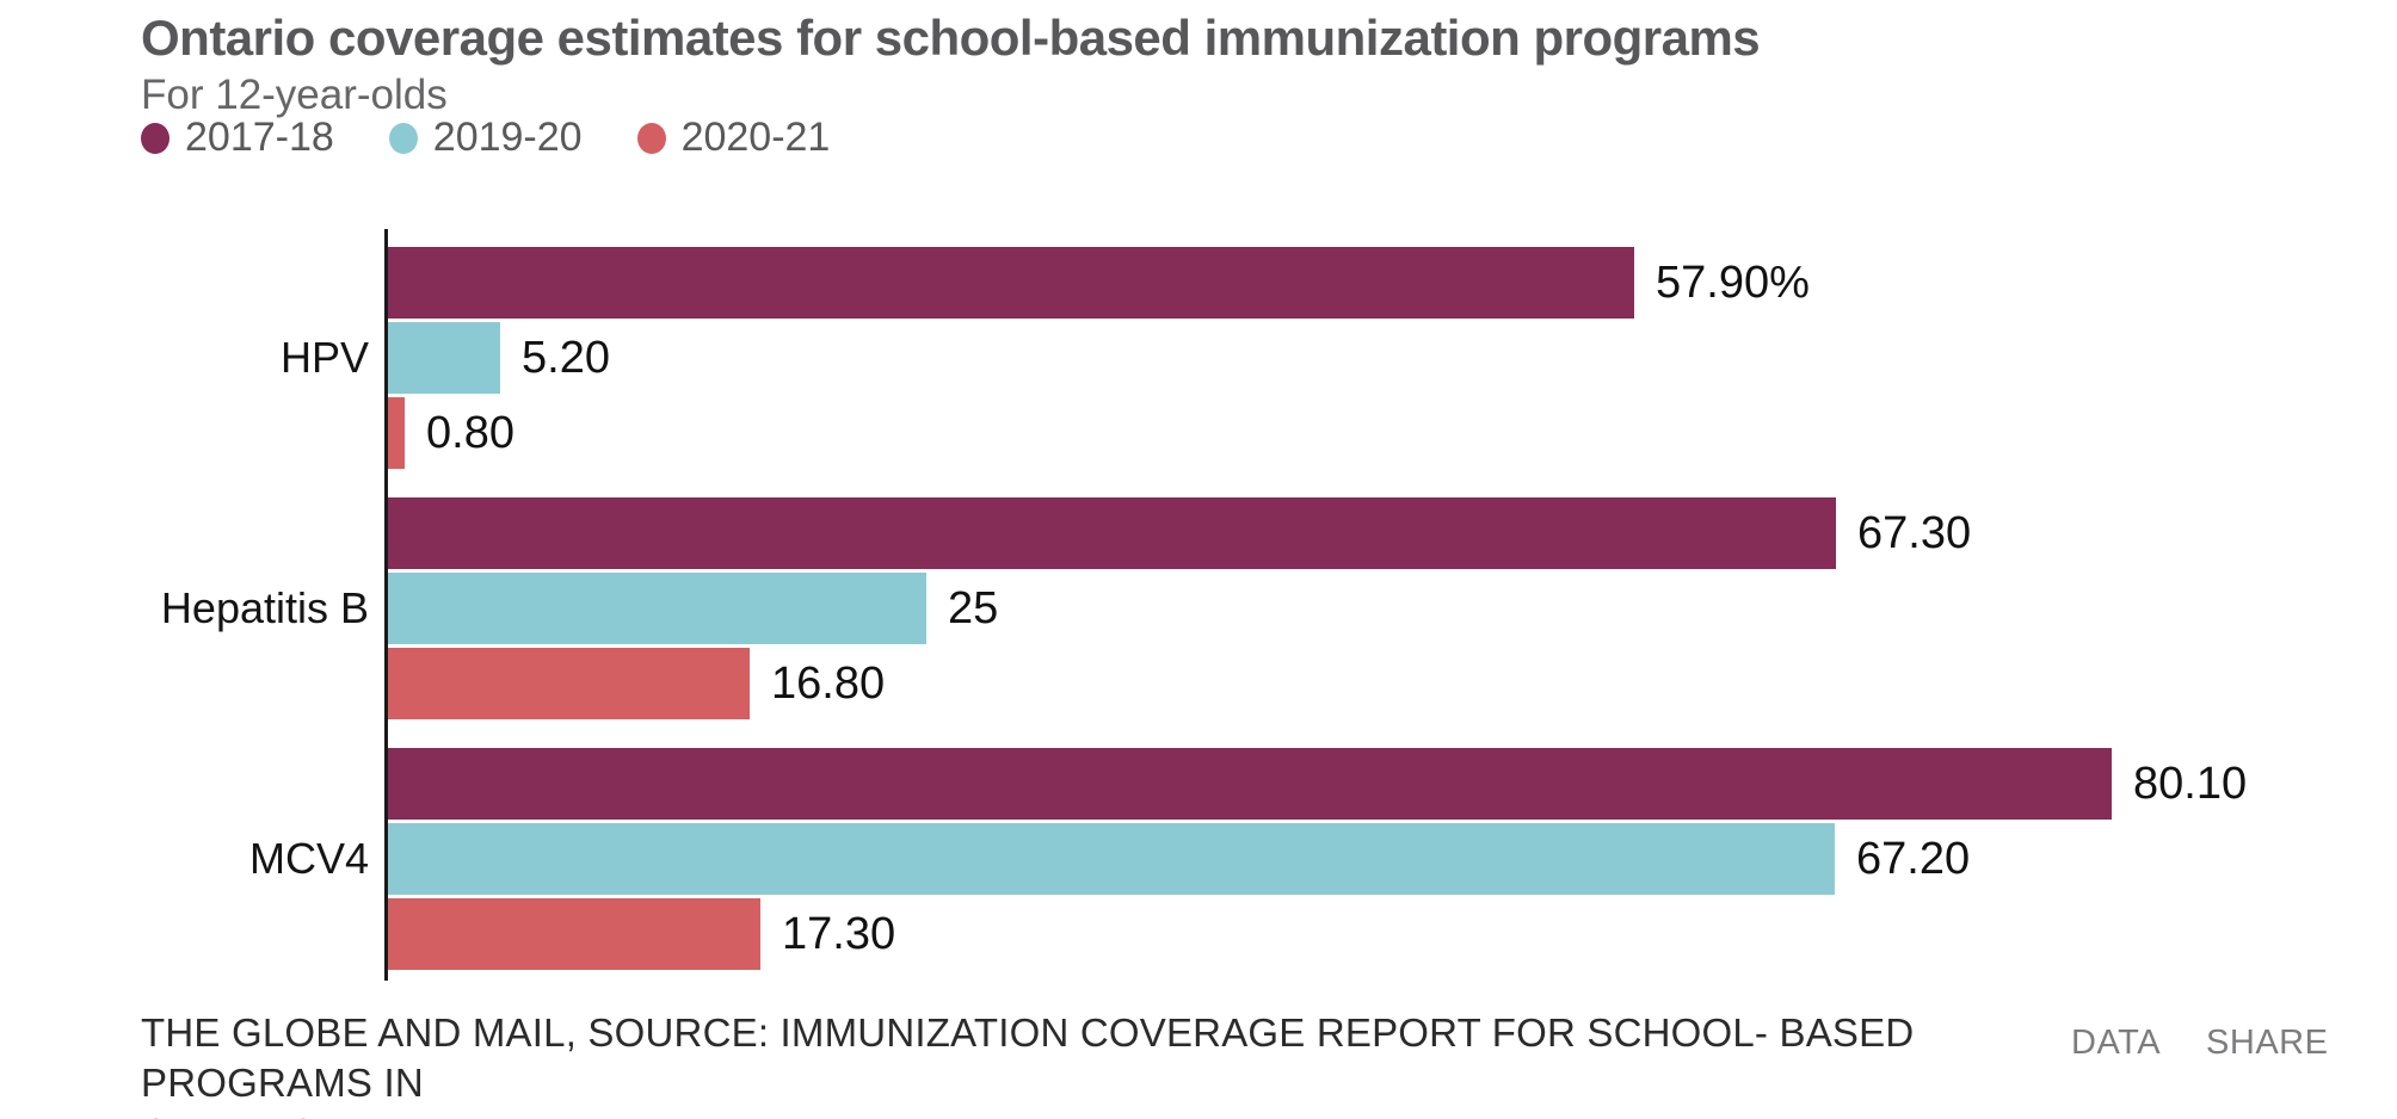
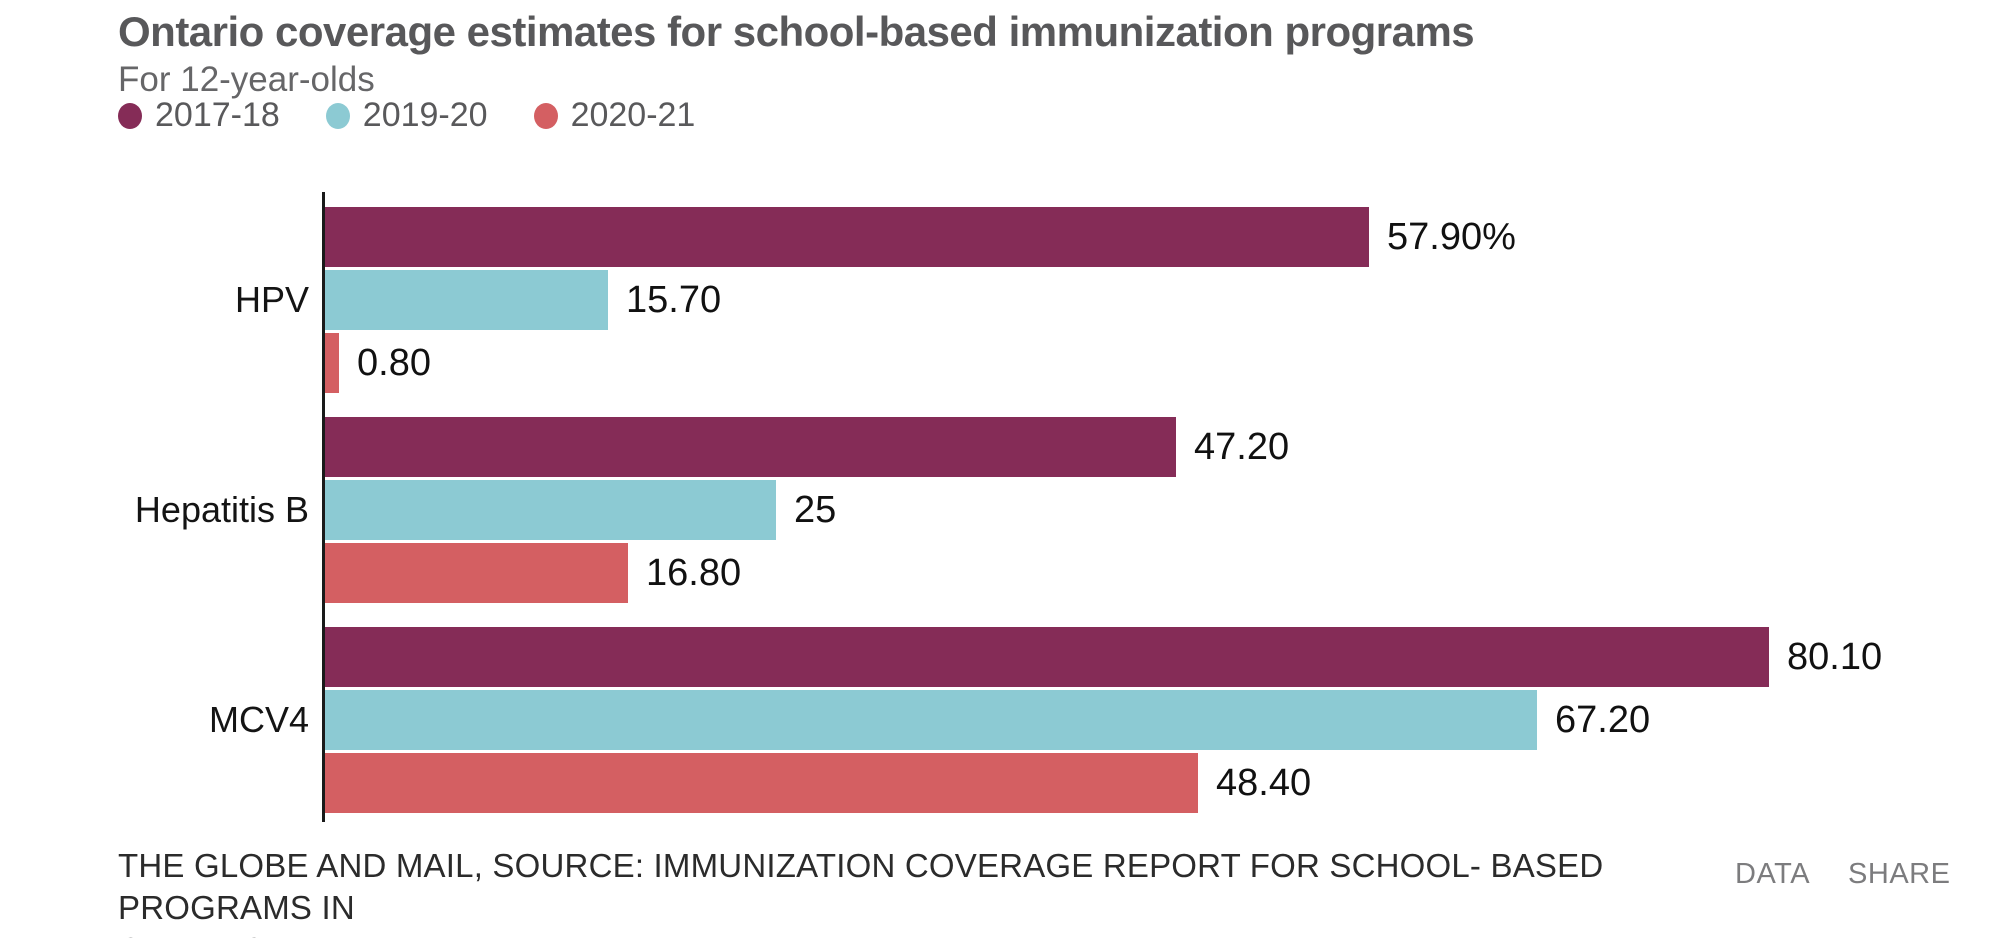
2019-20/HPV: 5.20 -> 15.70
2017-18/Hepatitis B: 67.30 -> 47.20
2020-21/MCV4: 17.30 -> 48.40
